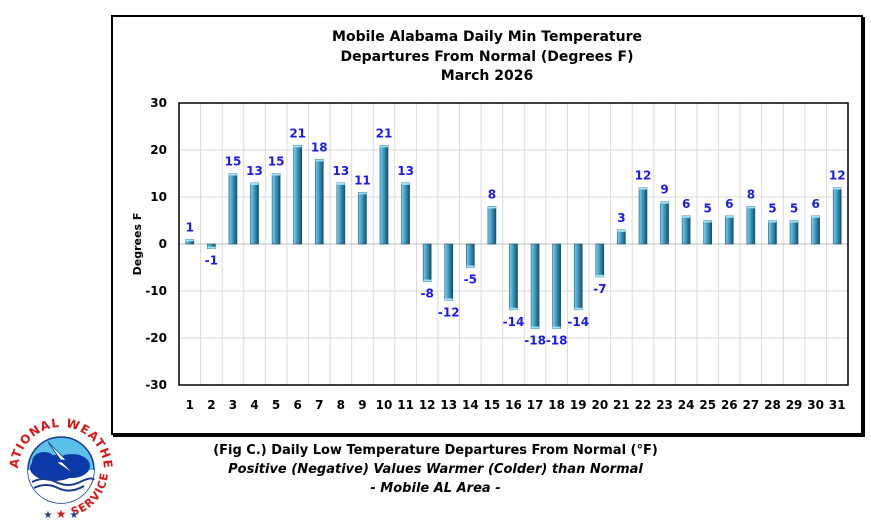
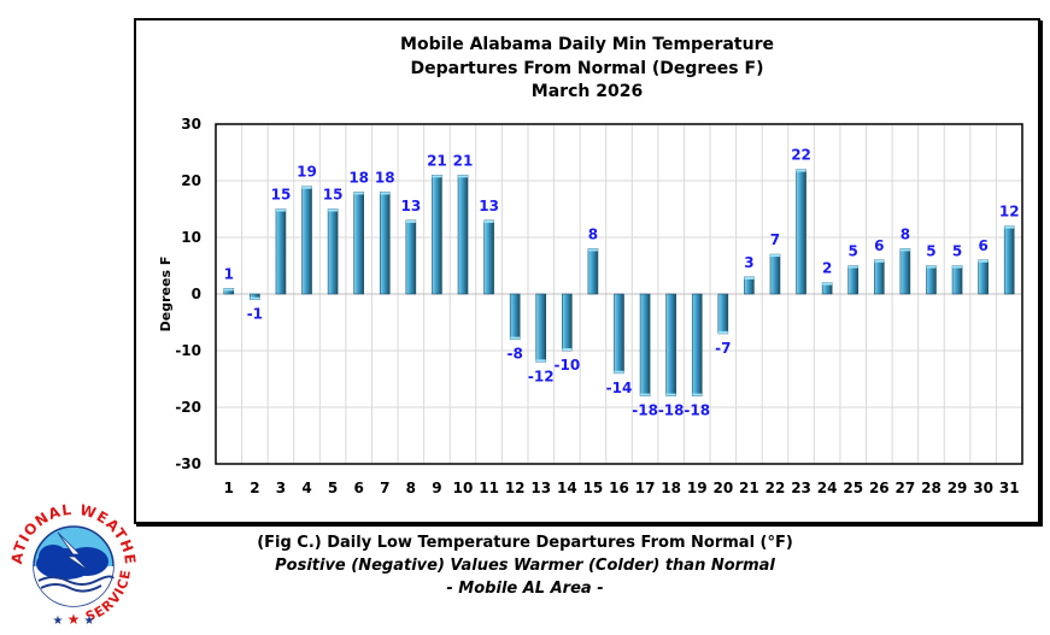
4: 13 -> 19
6: 21 -> 18
9: 11 -> 21
14: -5 -> -10
19: -14 -> -18
22: 12 -> 7
23: 9 -> 22
24: 6 -> 2
